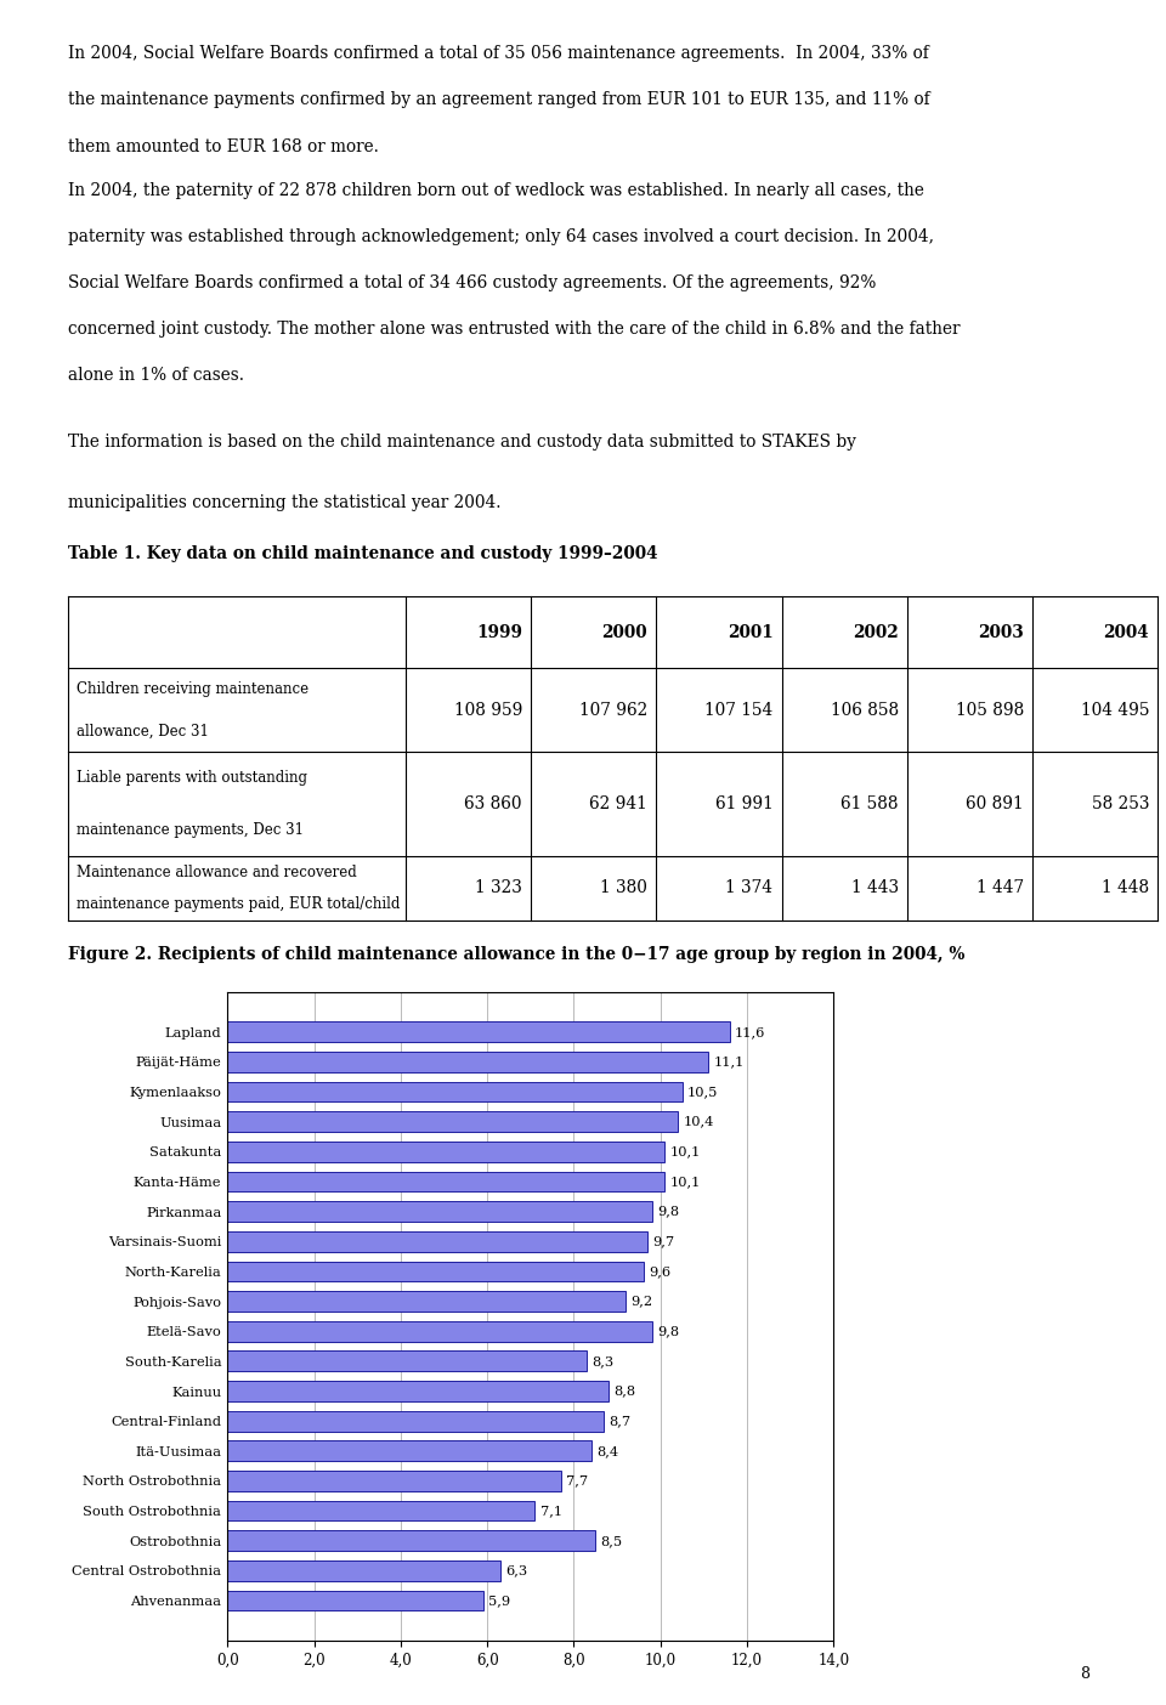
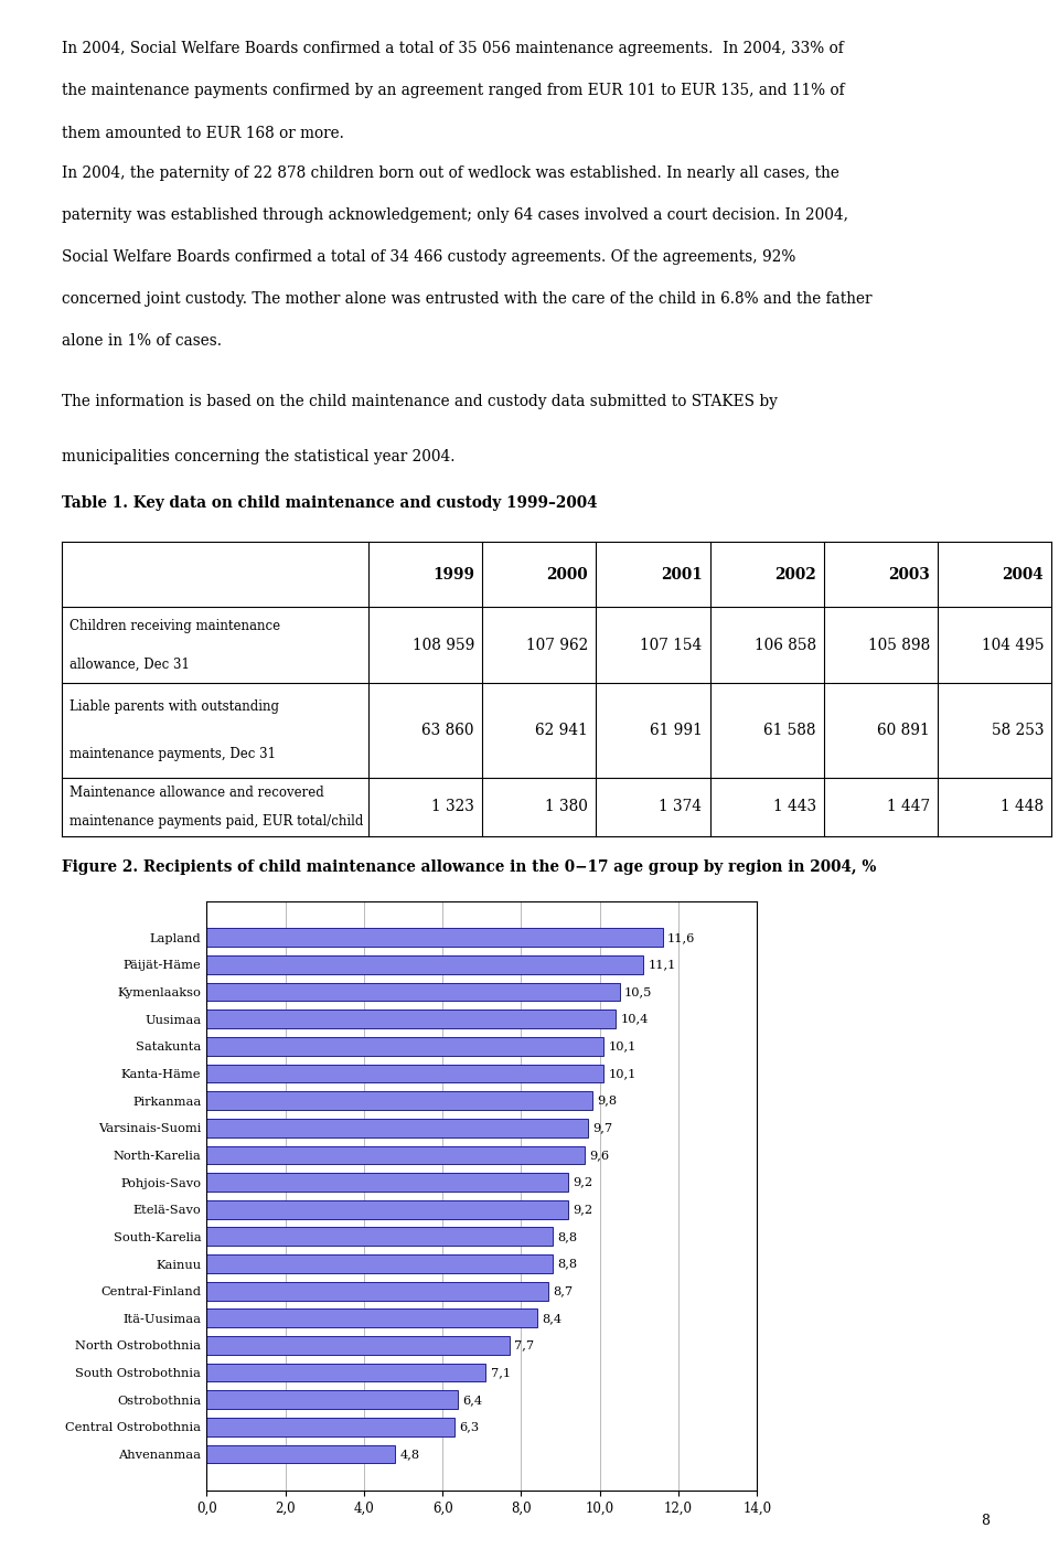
Etelä-Savo: 9,8 -> 9,2
South-Karelia: 8,3 -> 8,8
Ostrobothnia: 8,5 -> 6,4
Ahvenanmaa: 5,9 -> 4,8
